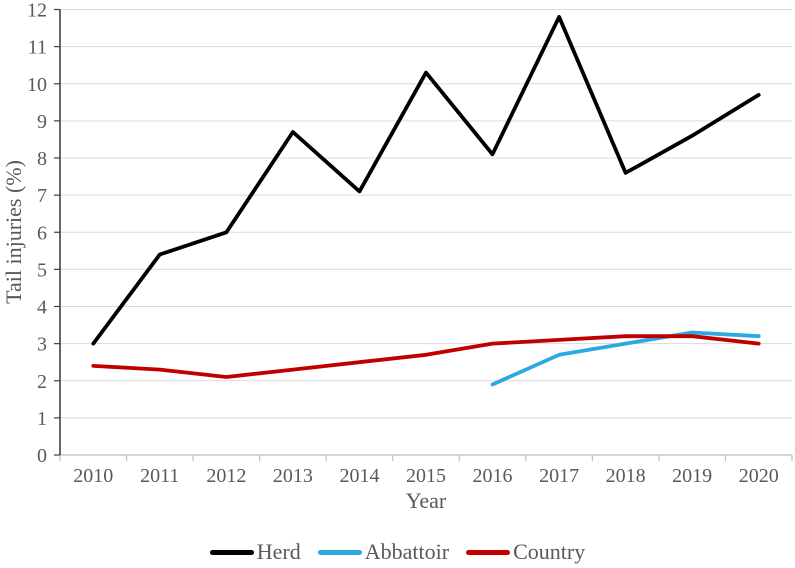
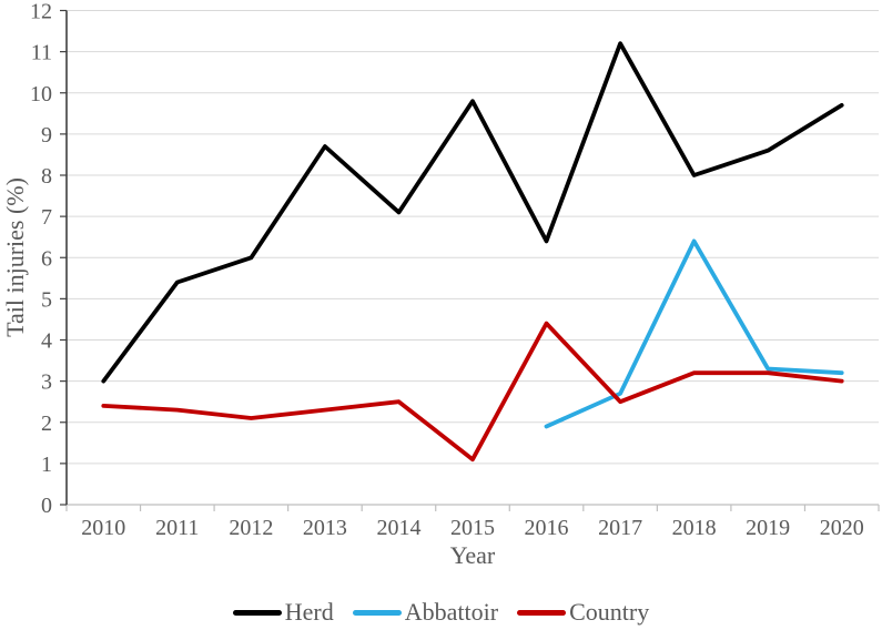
Herd/2015: 10.3 -> 9.8
Country/2015: 2.7 -> 1.1
Herd/2016: 8.1 -> 6.4
Country/2016: 3.0 -> 4.4
Herd/2017: 11.8 -> 11.2
Country/2017: 3.1 -> 2.5
Herd/2018: 7.6 -> 8.0
Abbattoir/2018: 3.0 -> 6.4
